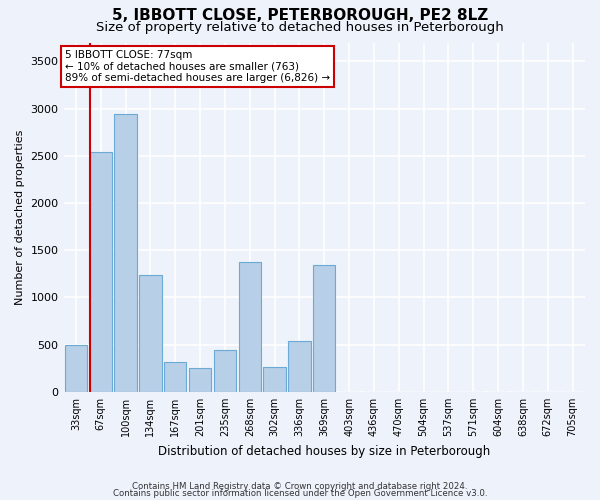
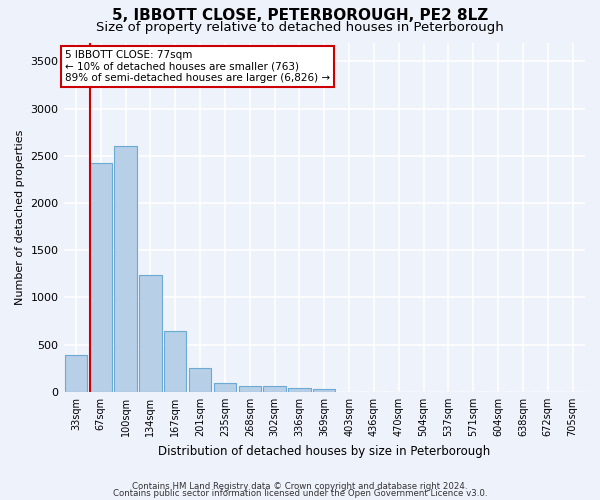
33sqm: 500 -> 390
67sqm: 2540 -> 2420
100sqm: 2940 -> 2600
167sqm: 320 -> 640
235sqm: 440 -> 100
268sqm: 1380 -> 60
302sqm: 260 -> 60
336sqm: 540 -> 40
369sqm: 1340 -> 30
